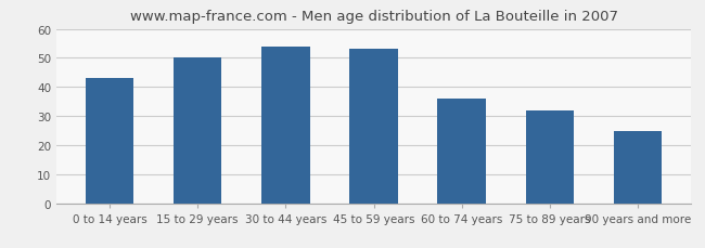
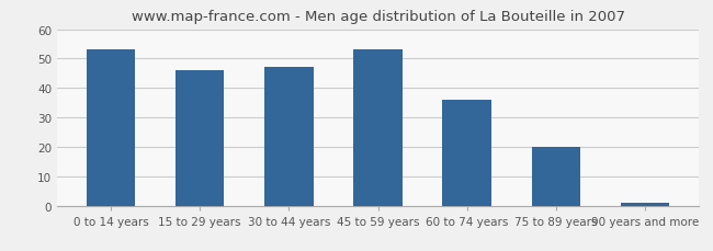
0 to 14 years: 43 -> 53
15 to 29 years: 50 -> 46
30 to 44 years: 54 -> 47
75 to 89 years: 32 -> 20
90 years and more: 25 -> 1
